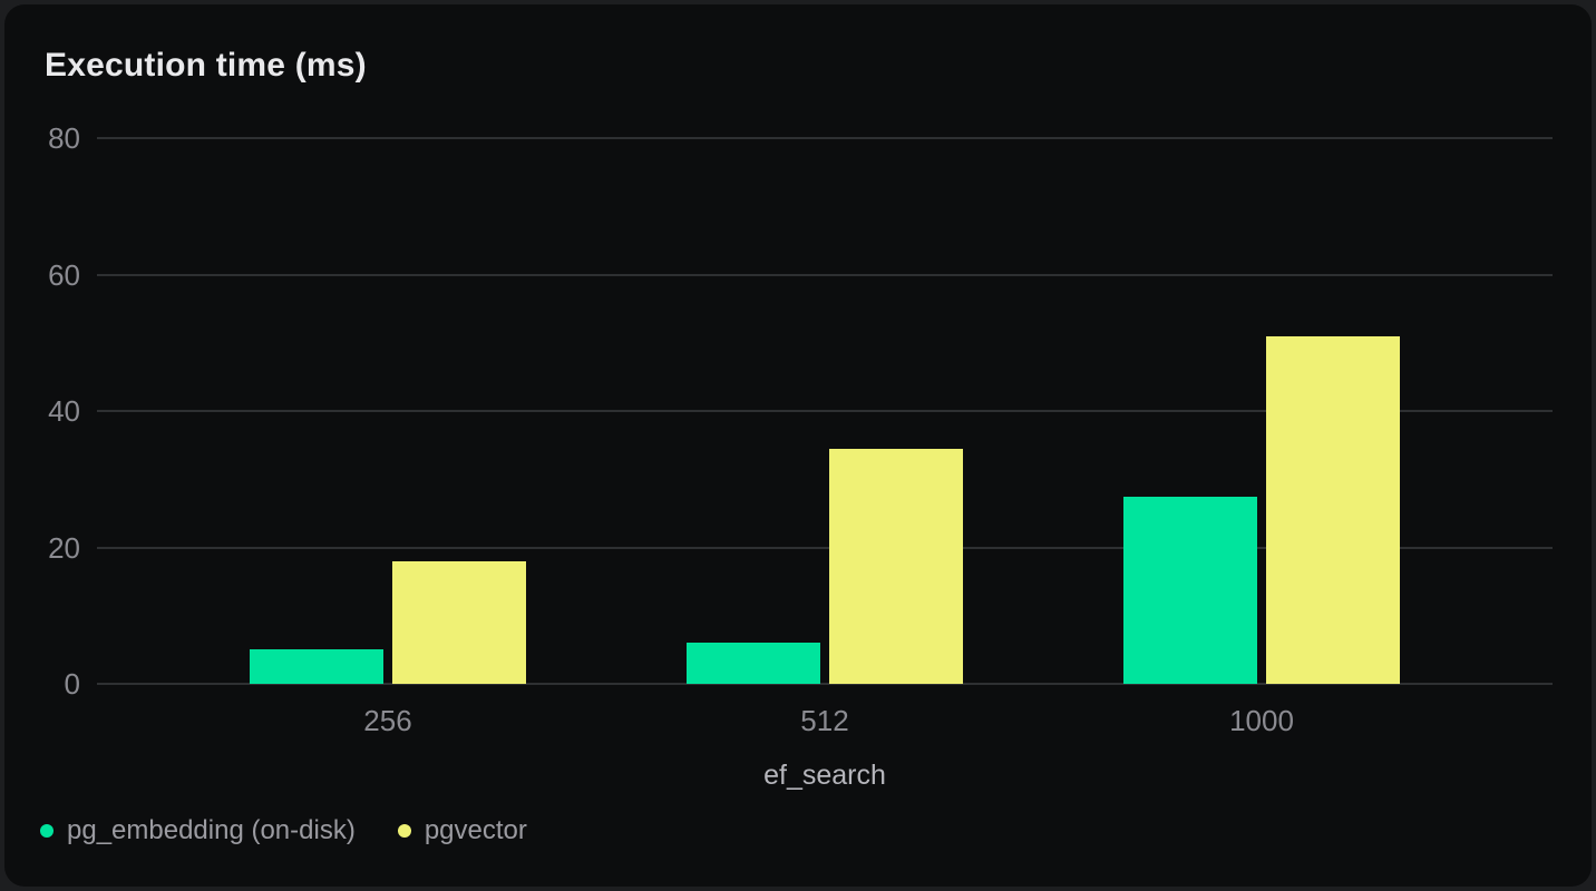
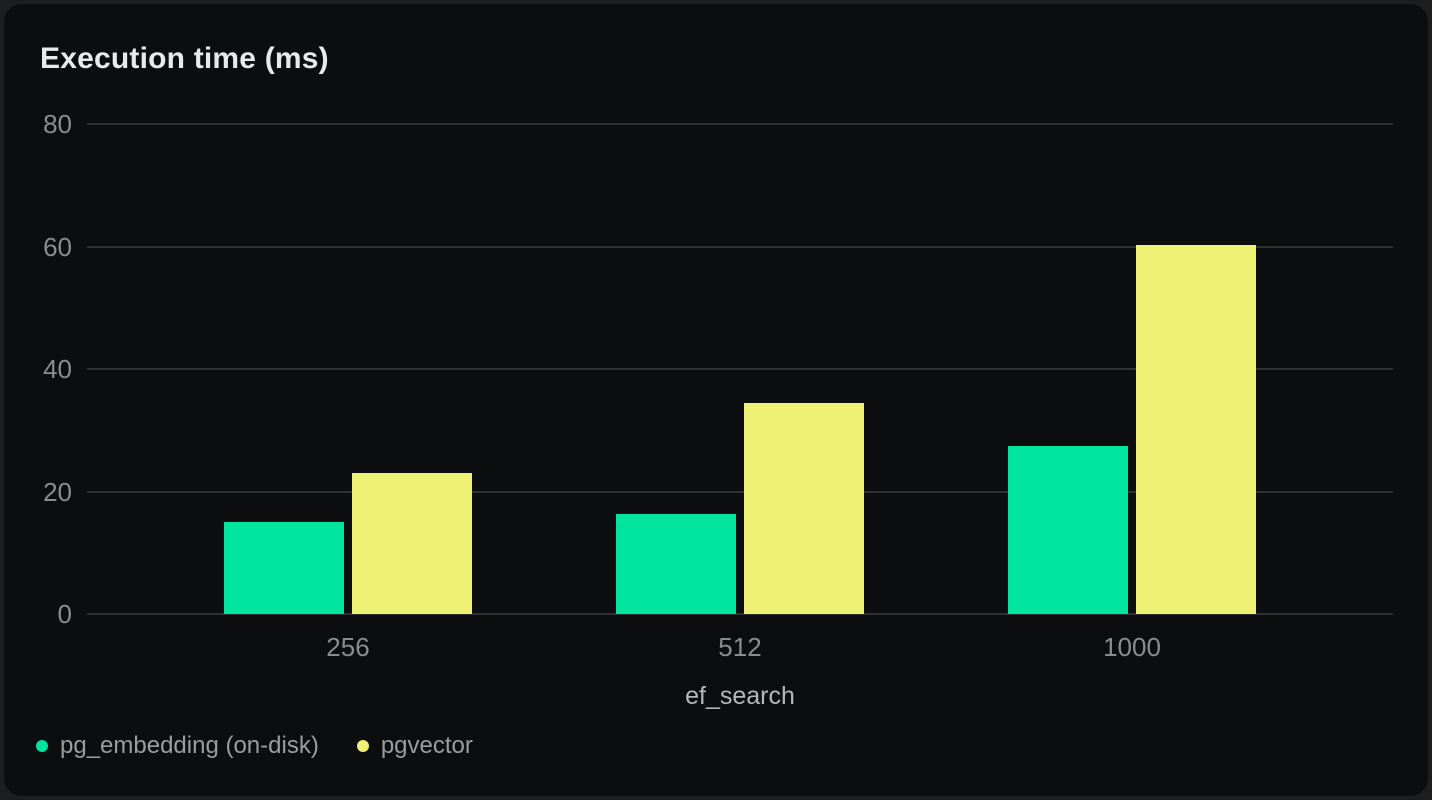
pg_embedding (on-disk)/256: 5 -> 15
pgvector/256: 18 -> 23
pg_embedding (on-disk)/512: 6 -> 16
pgvector/1000: 51 -> 60
